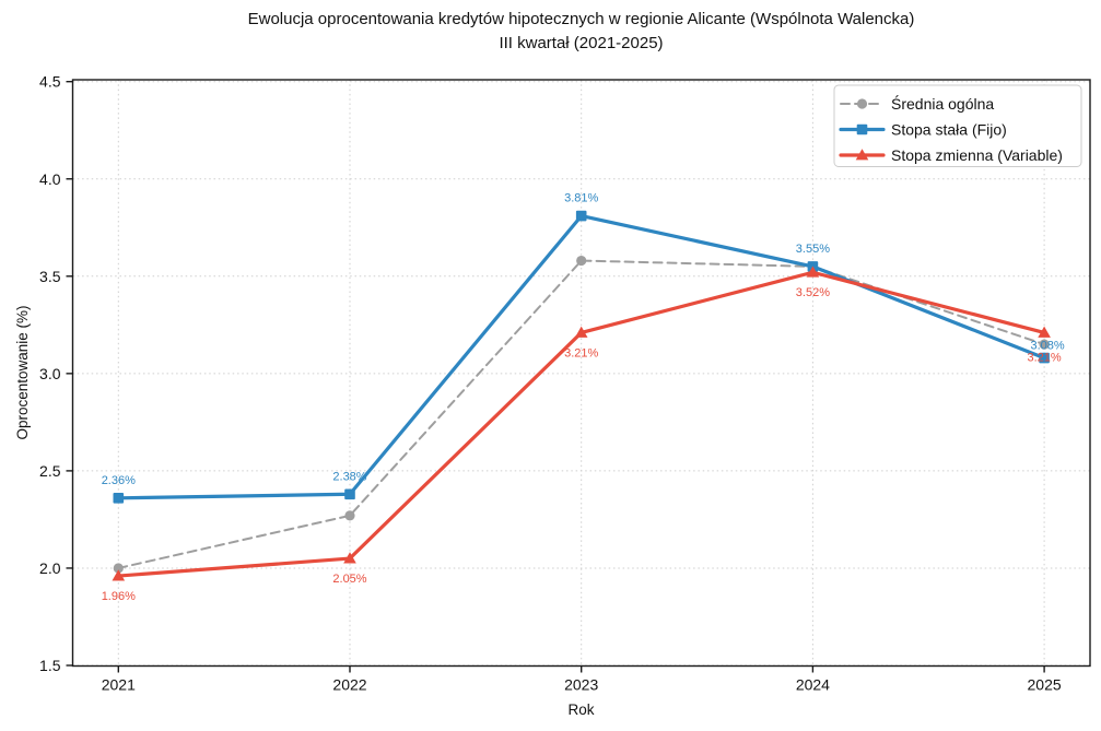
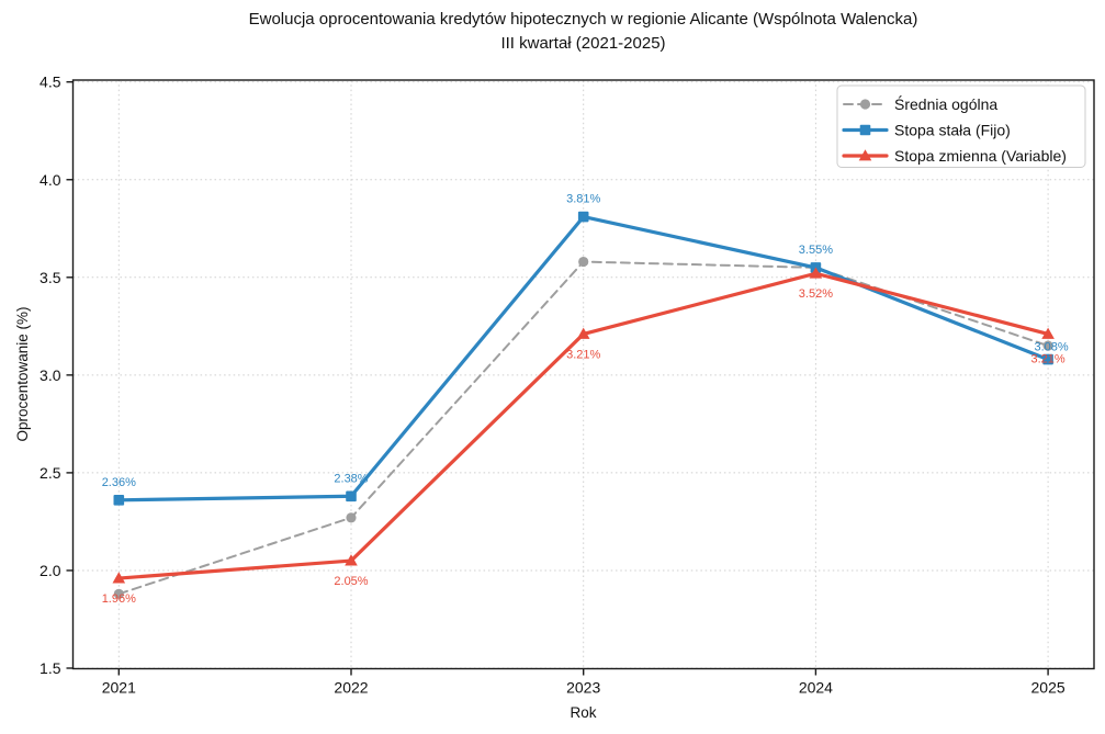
Średnia ogólna/2021: 2.00 -> 1.88
